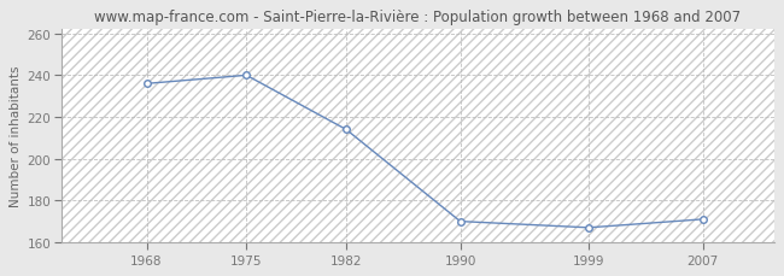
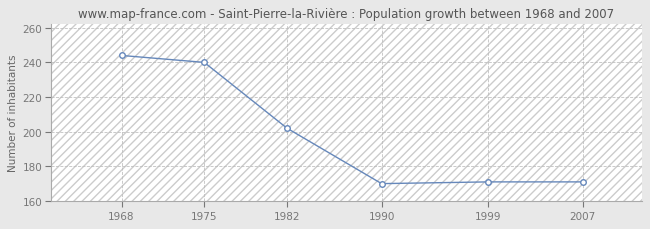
1968: 236 -> 244
1982: 214 -> 202
1999: 167 -> 171
